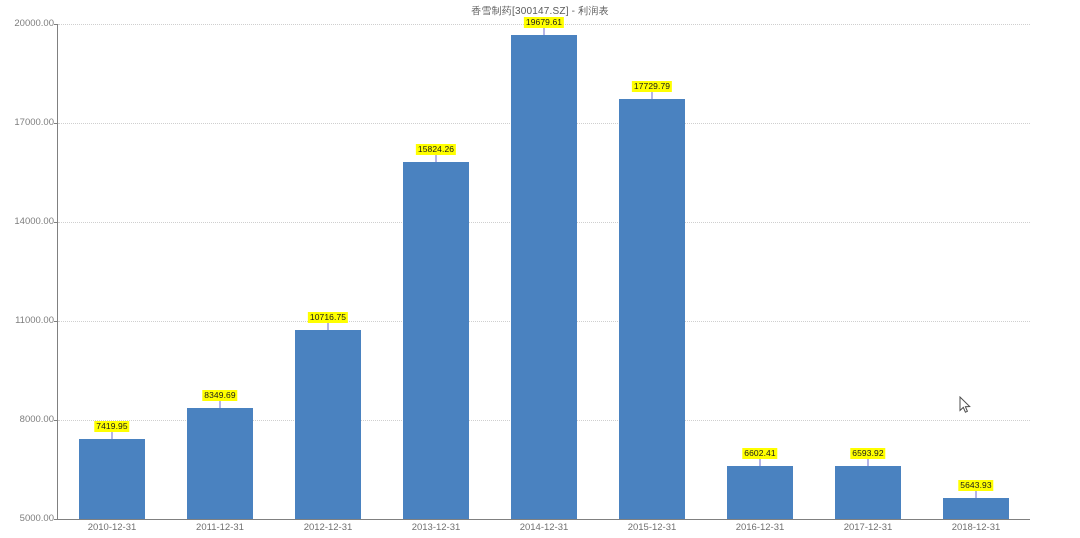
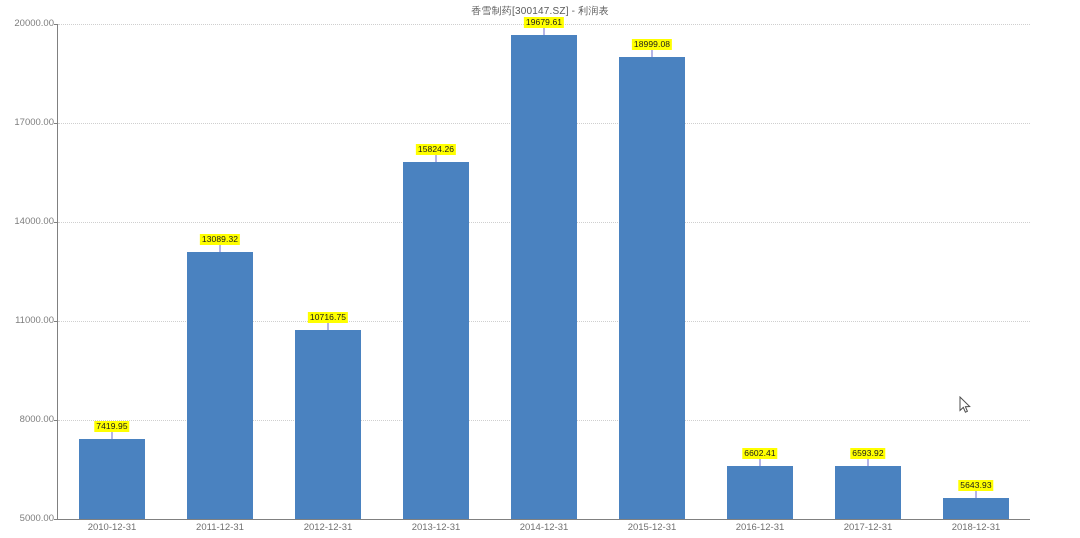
2011-12-31: 8349.69 -> 13089.32
2015-12-31: 17729.79 -> 18999.08
